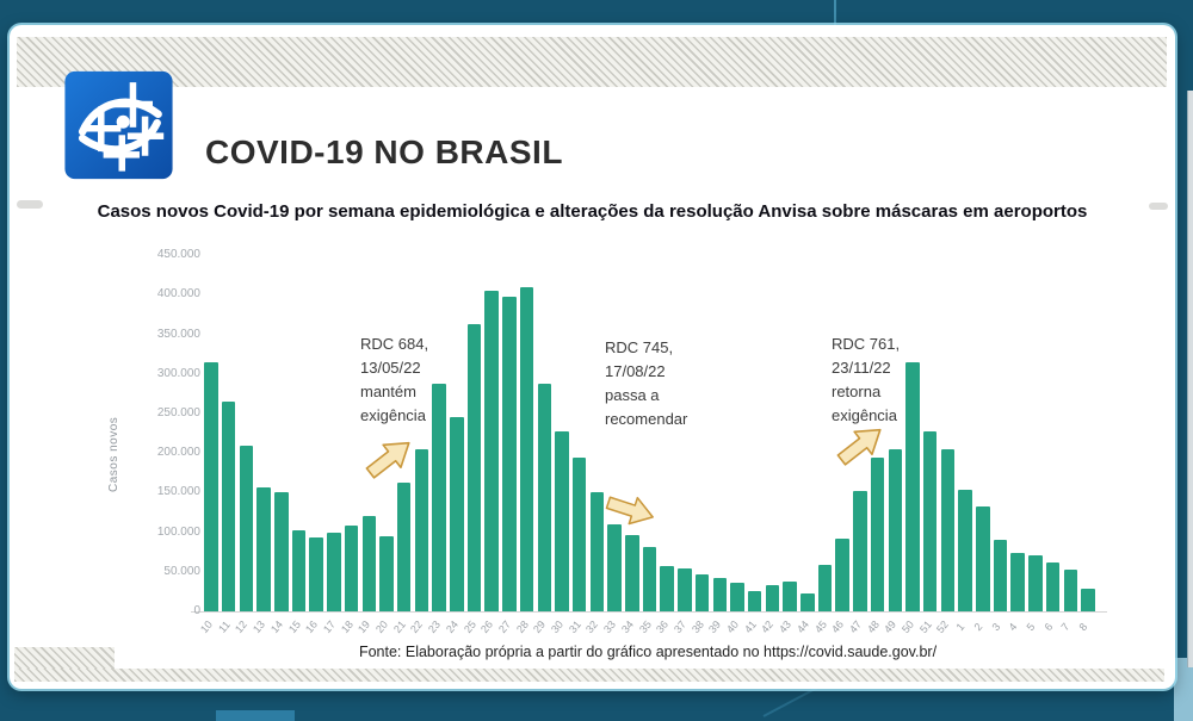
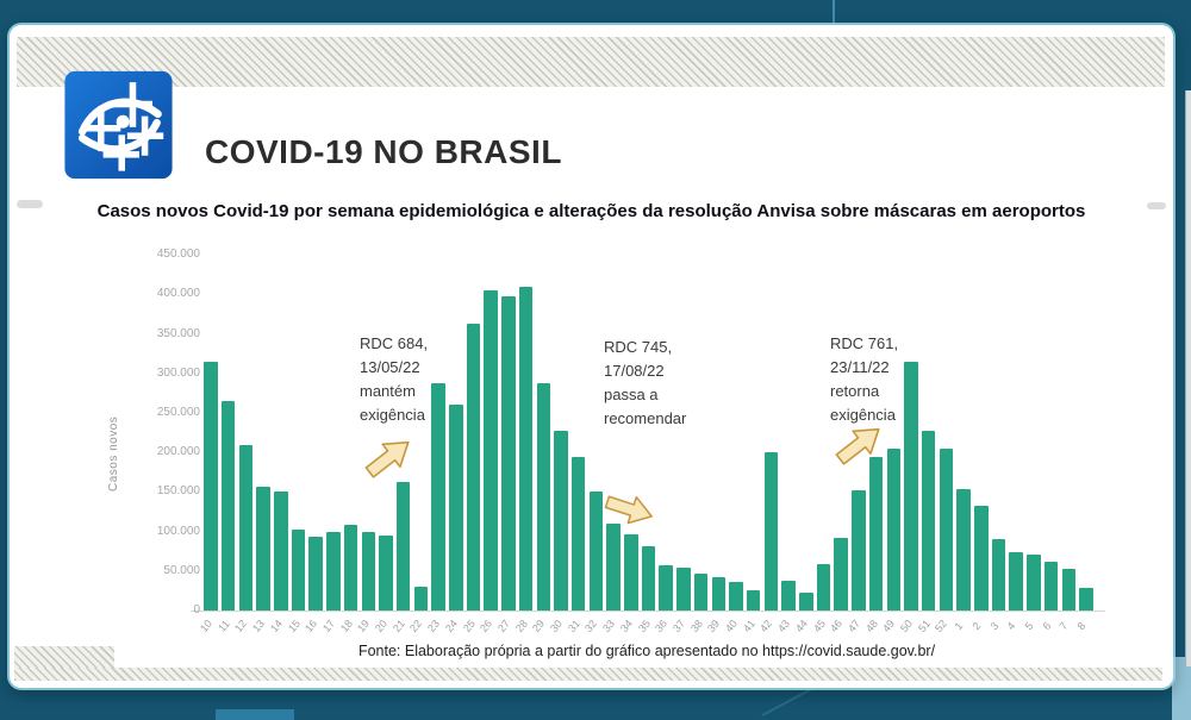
19: 120000 -> 100000
22: 200000 -> 30000
24: 240000 -> 260000
42: 30000 -> 200000
